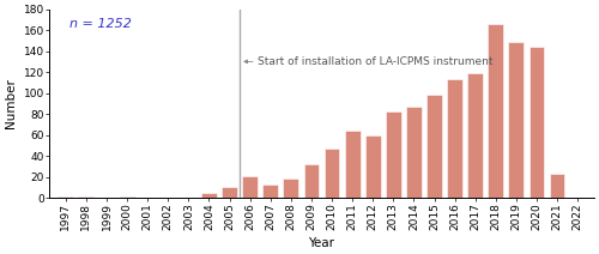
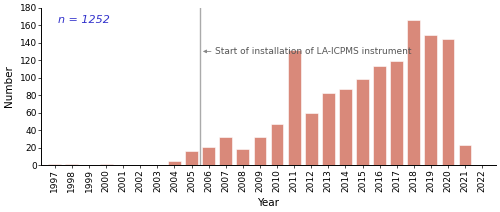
2005: 10 -> 16
2007: 13 -> 32
2011: 64 -> 132
